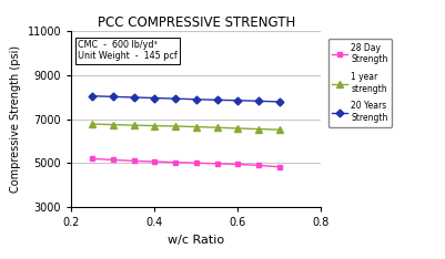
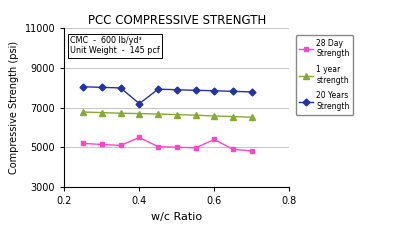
28 Day Strength/0.4: 5100 -> 5500
20 Years Strength/0.4: 8000 -> 7200
28 Day Strength/0.6: 5000 -> 5400
